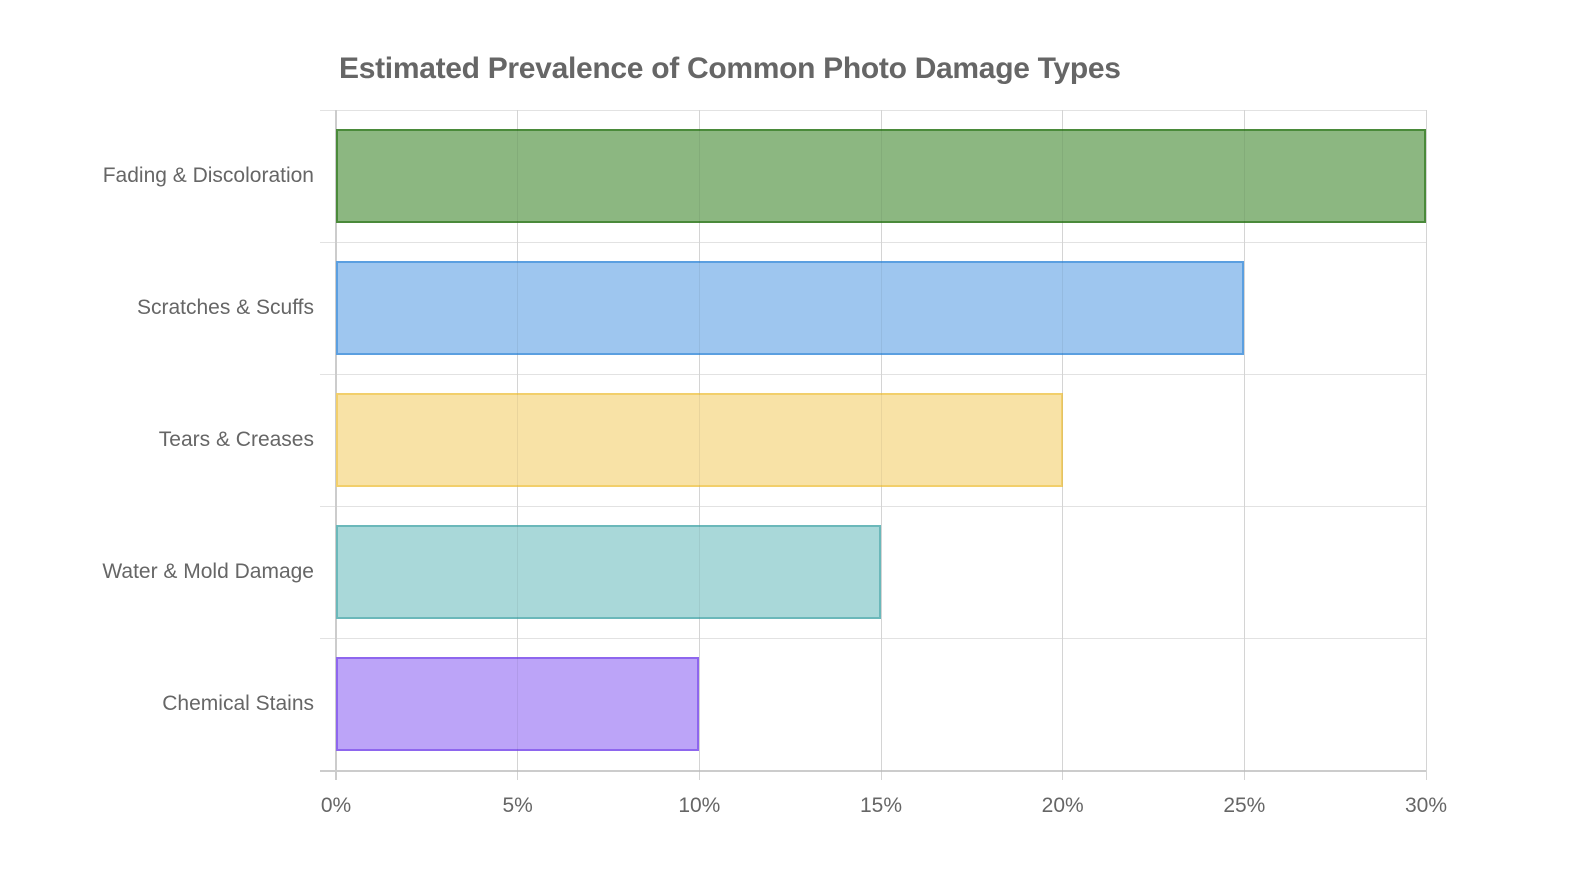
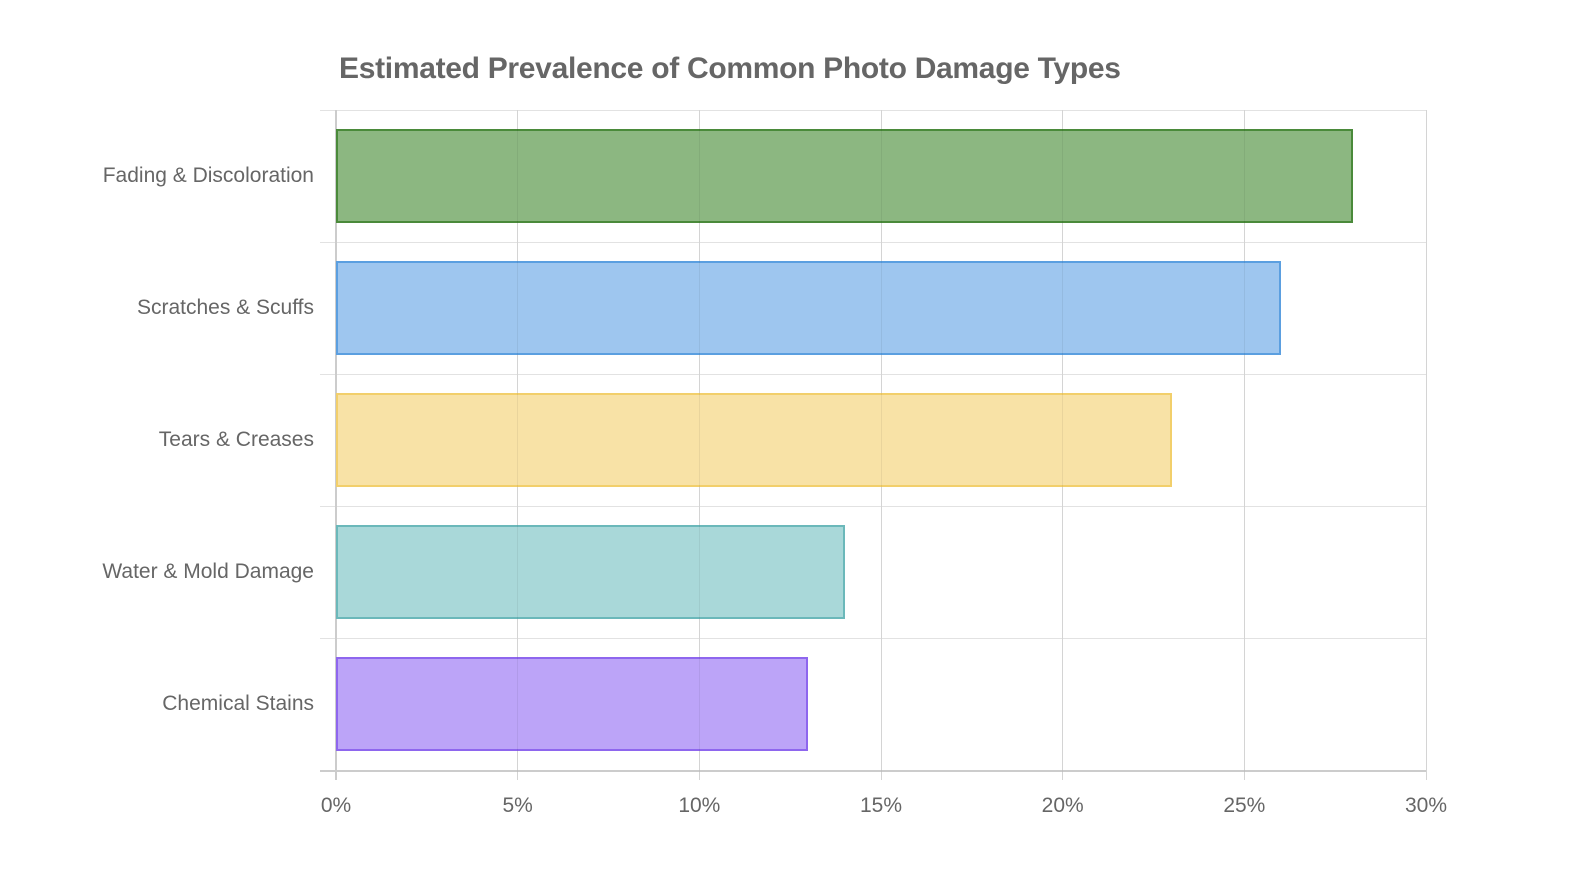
Fading & Discoloration: 30% -> 28%
Scratches & Scuffs: 25% -> 26%
Tears & Creases: 20% -> 23%
Water & Mold Damage: 15% -> 14%
Chemical Stains: 10% -> 13%
